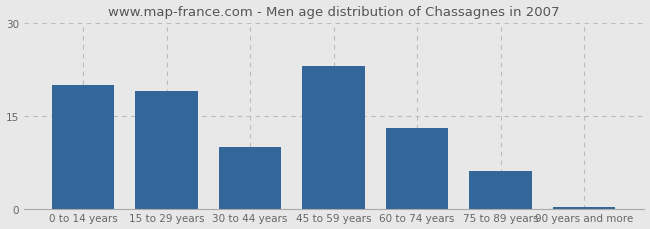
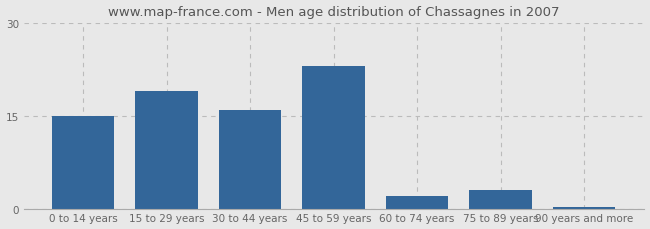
0 to 14 years: 20.0 -> 15.0
30 to 44 years: 10.0 -> 16.0
60 to 74 years: 13.0 -> 2.0
75 to 89 years: 6.0 -> 3.0
